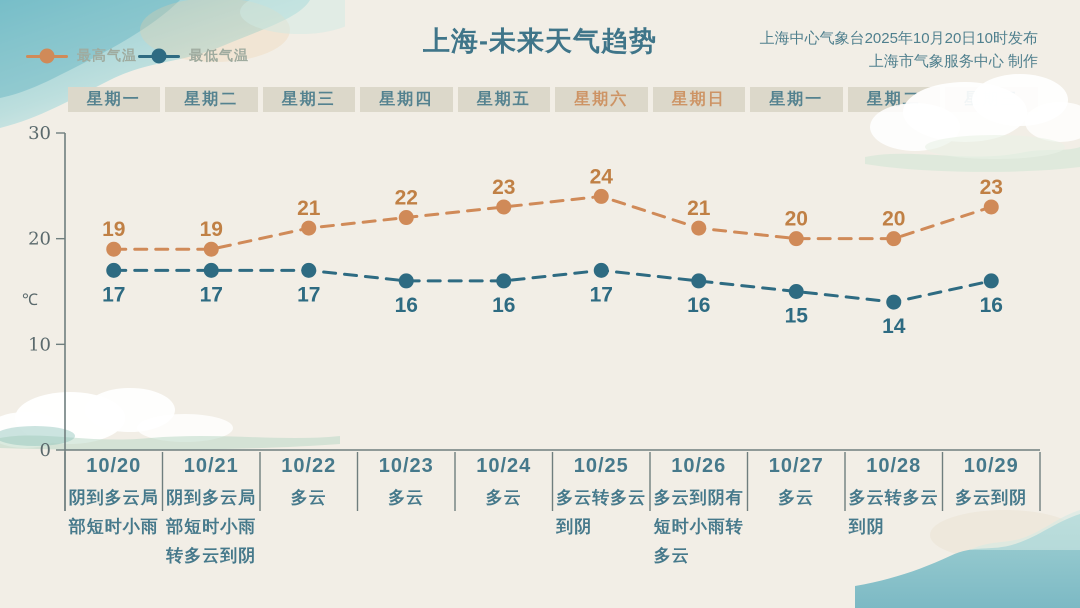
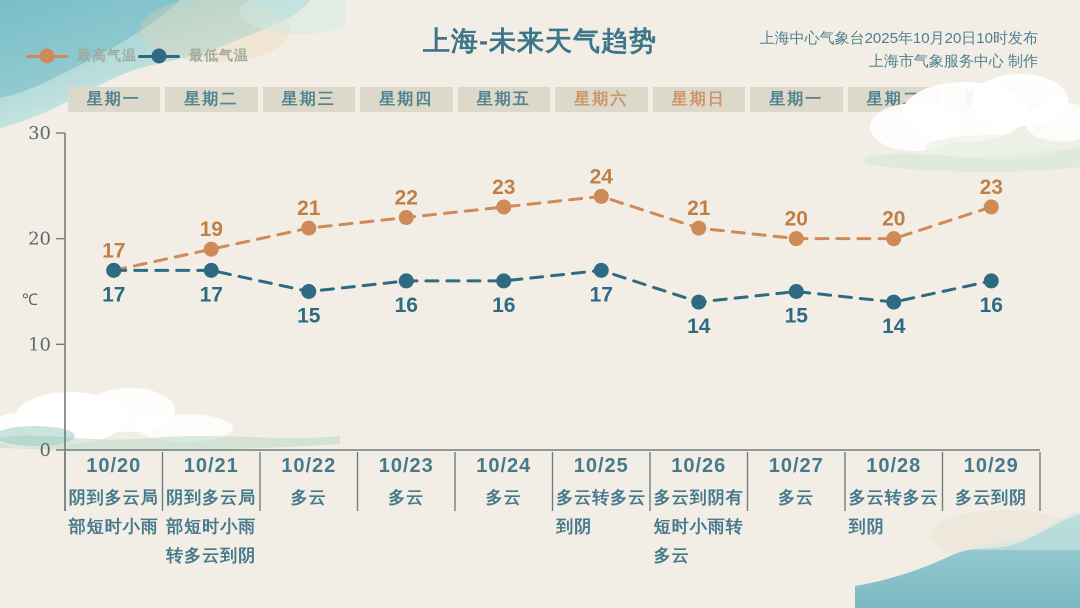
最高气温/10/20: 19 -> 17
最低气温/10/22: 17 -> 15
最低气温/10/26: 16 -> 14
